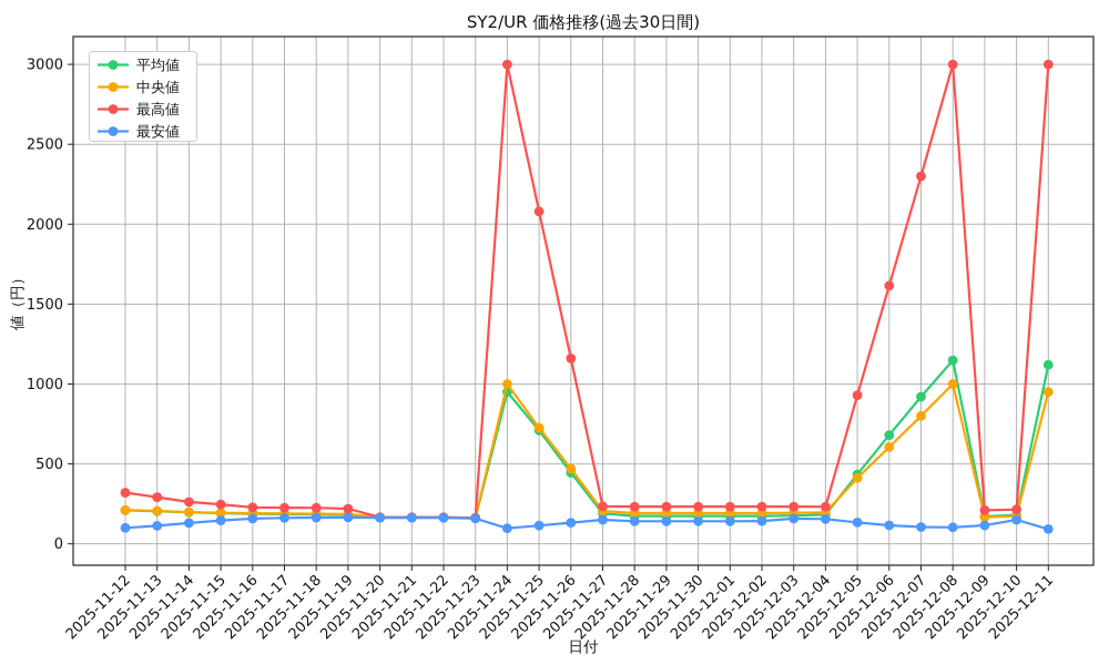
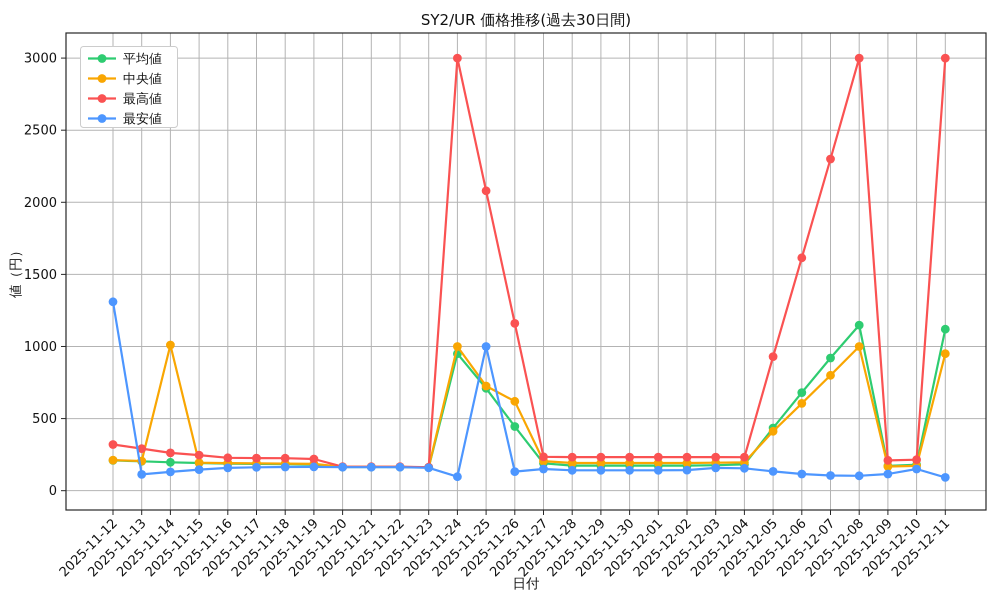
最安値/2025-11-12: 100 -> 1310
中央値/2025-11-14: 200 -> 1010
最安値/2025-11-25: 110 -> 1000
中央値/2025-11-26: 470 -> 620
